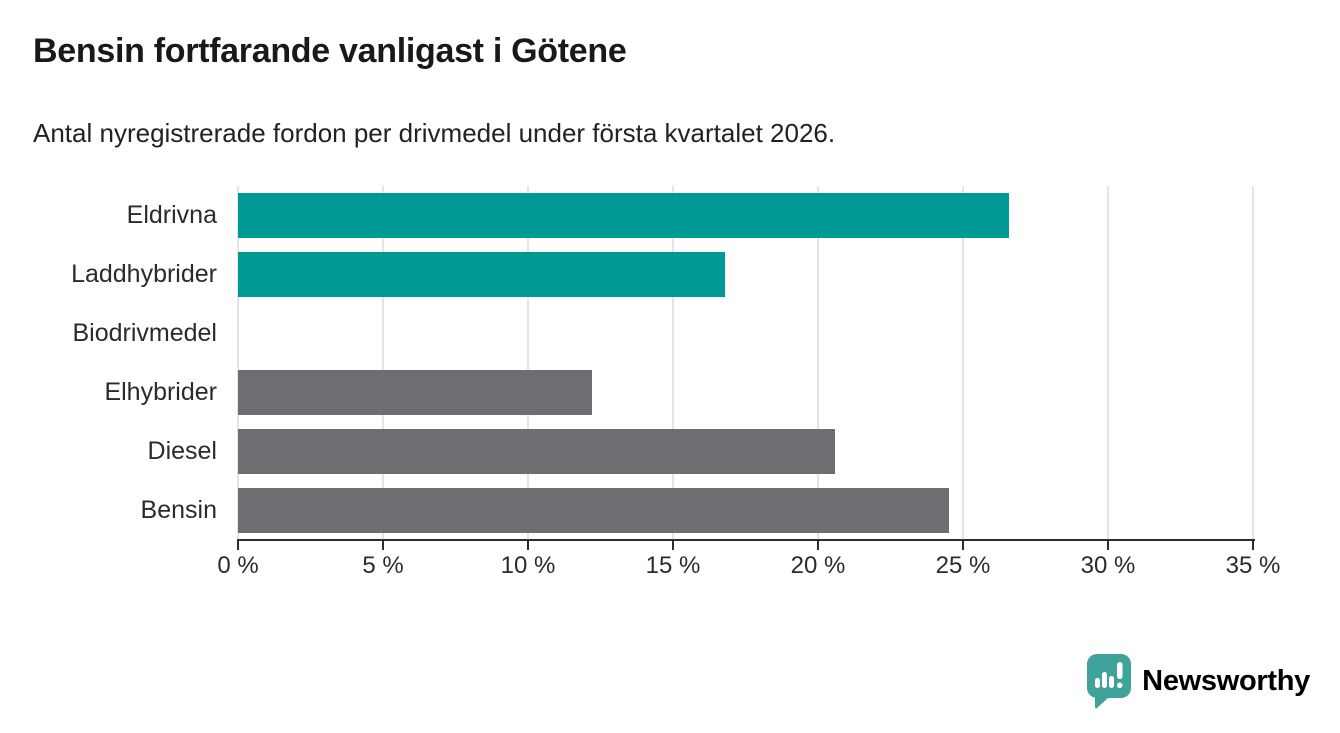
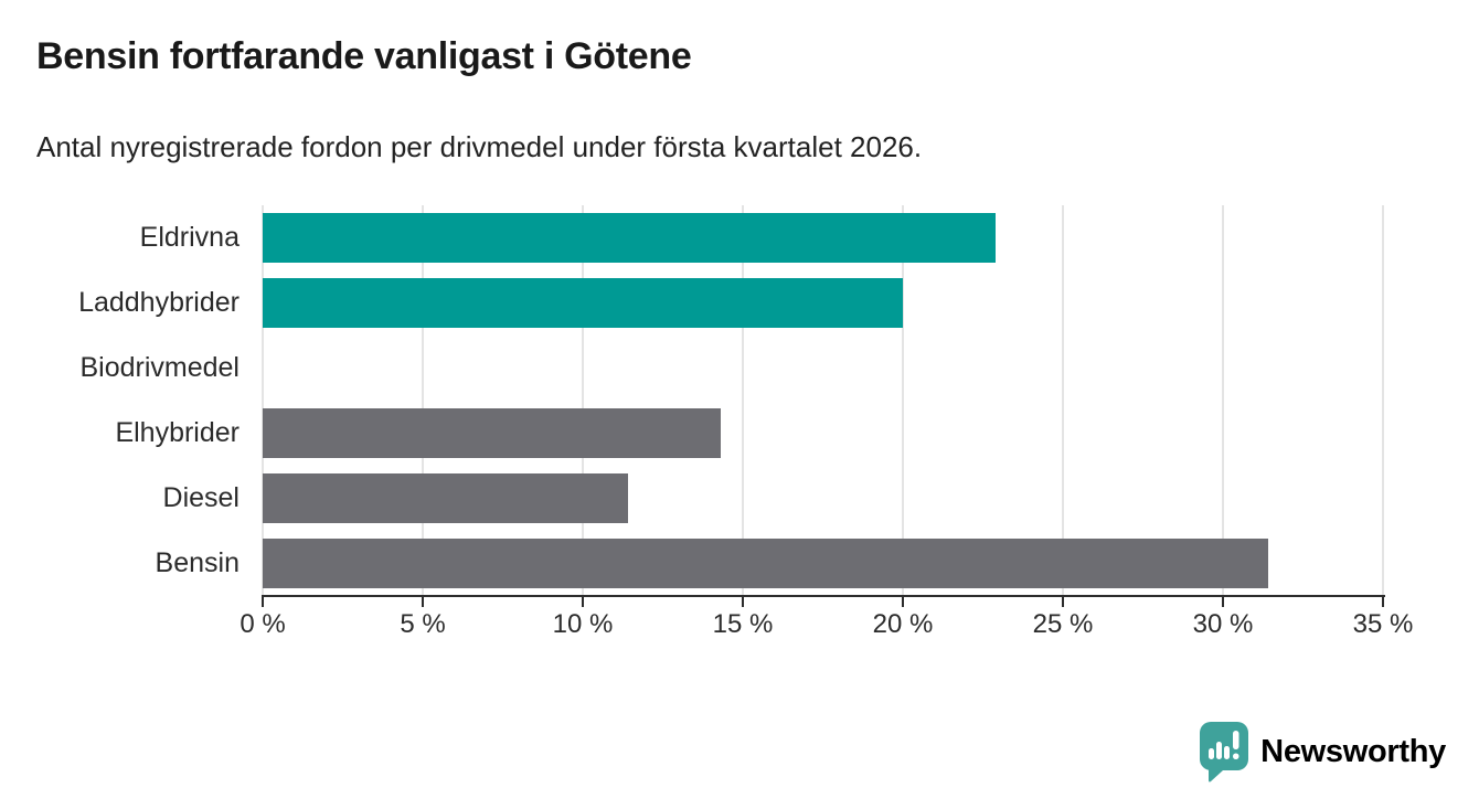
Eldrivna: 26.6% -> 22.9%
Laddhybrider: 16.8% -> 20.0%
Elhybrider: 12.2% -> 14.3%
Diesel: 20.6% -> 11.4%
Bensin: 24.5% -> 31.4%
